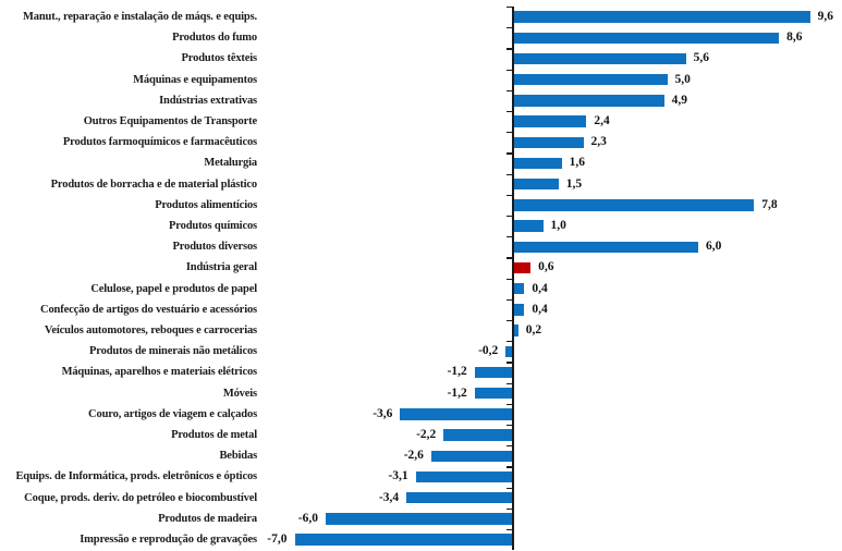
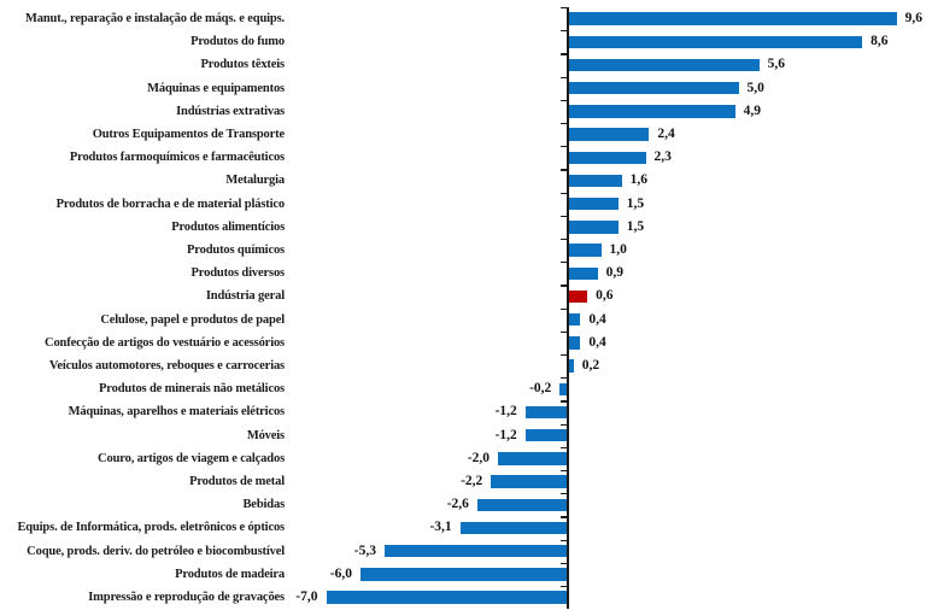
Produtos alimentícios: 7,8 -> 1,5
Produtos diversos: 6,0 -> 0,9
Couro, artigos de viagem e calçados: -3,6 -> -2,0
Coque, prods. deriv. do petróleo e biocombustível: -3,4 -> -5,3
